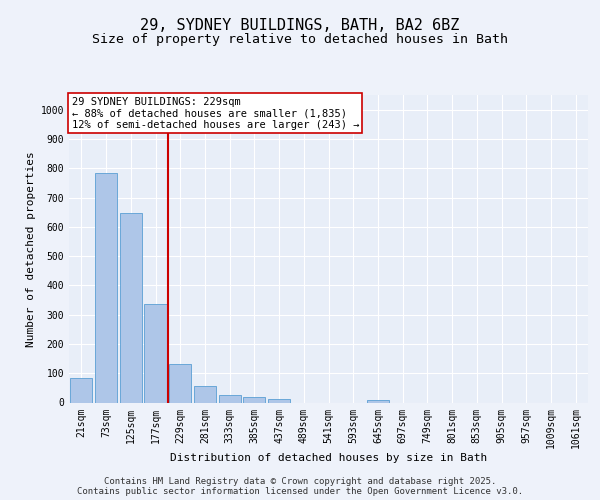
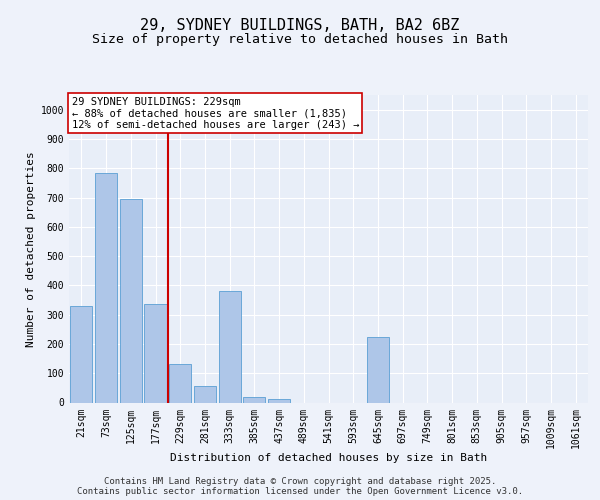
21sqm: 83 -> 330
125sqm: 648 -> 695
333sqm: 24 -> 380
645sqm: 10 -> 225
